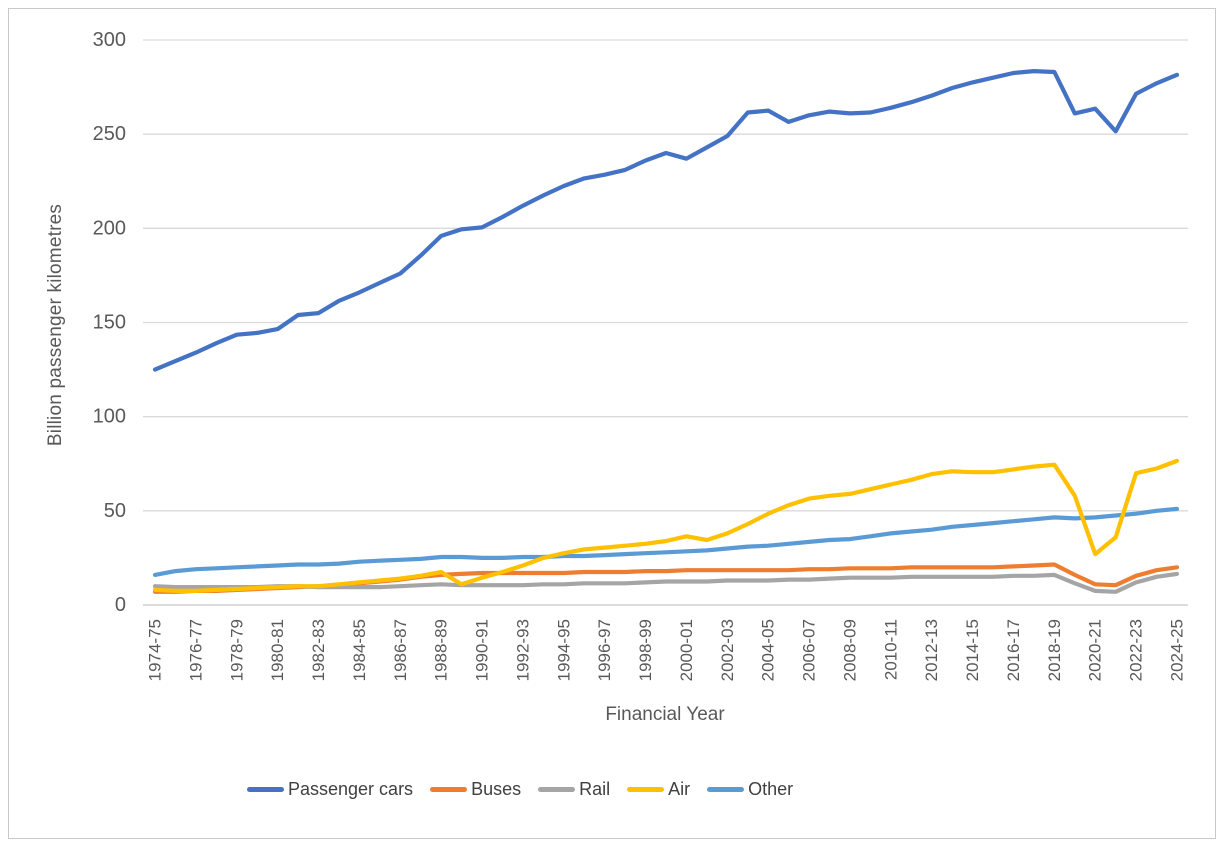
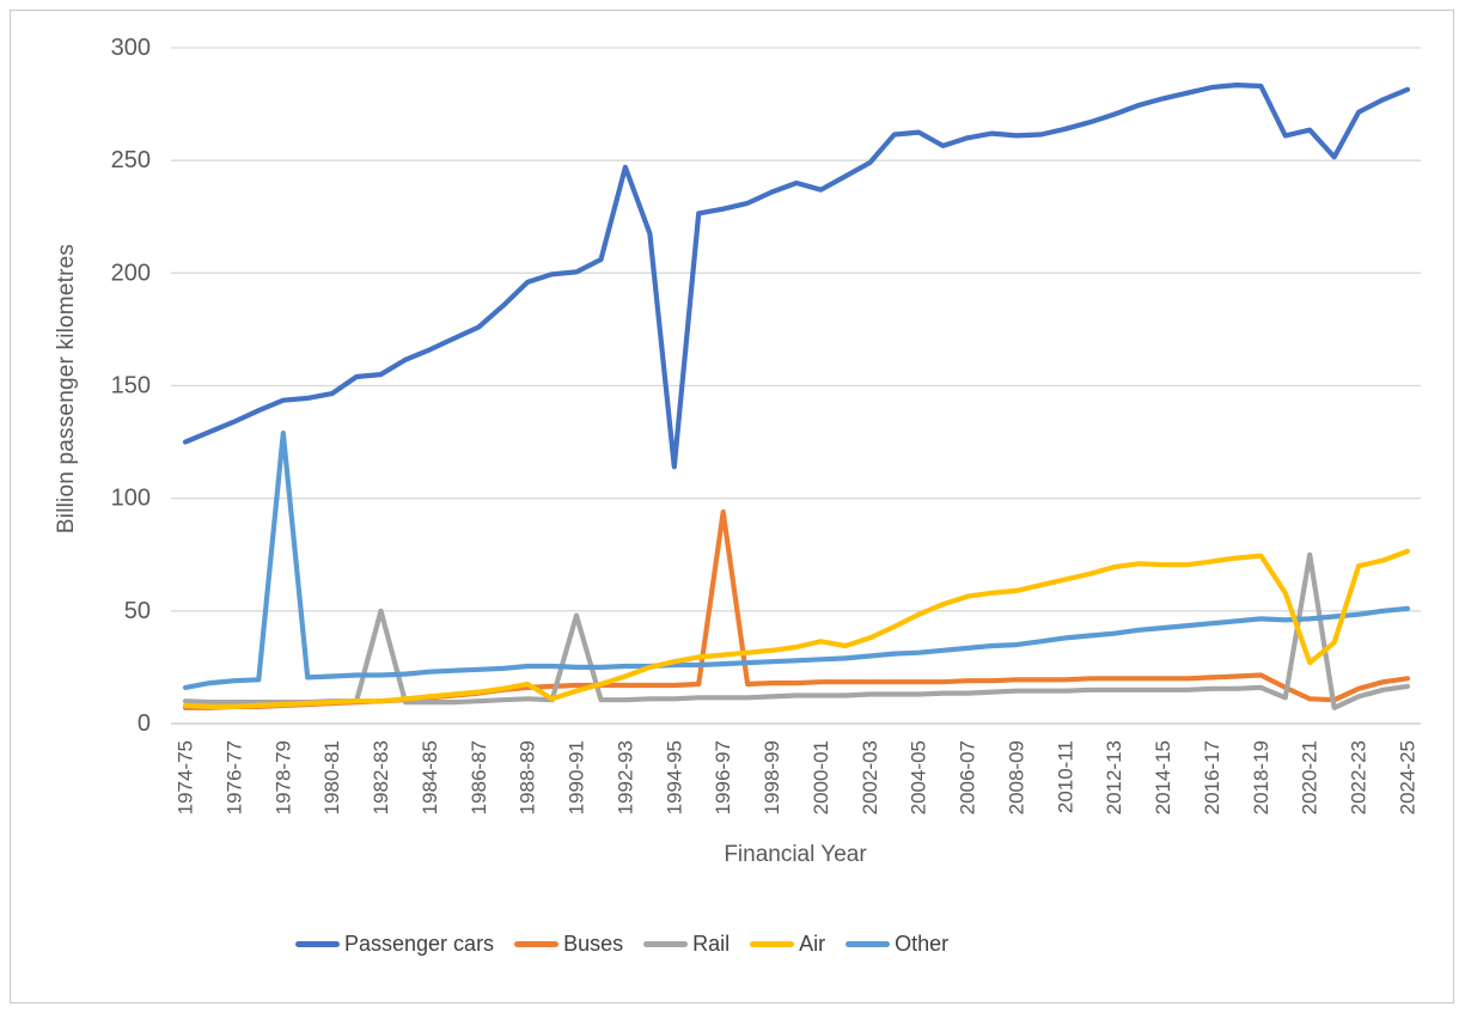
Other/1978-79: 20 -> 129
Rail/1982-83: 10 -> 50
Rail/1990-91: 10 -> 48
Passenger cars/1992-93: 212 -> 247
Passenger cars/1994-95: 222 -> 114
Buses/1996-97: 18 -> 94
Rail/2020-21: 8 -> 75
